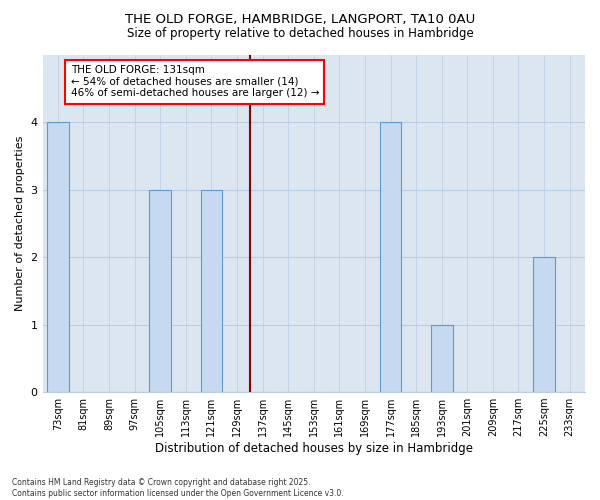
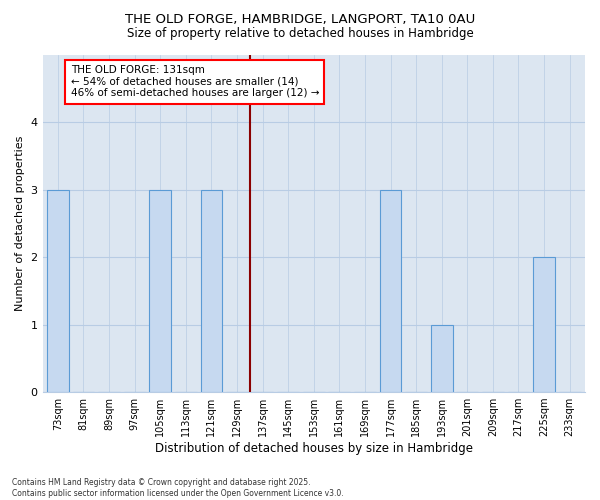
73sqm: 4 -> 3
177sqm: 4 -> 3
